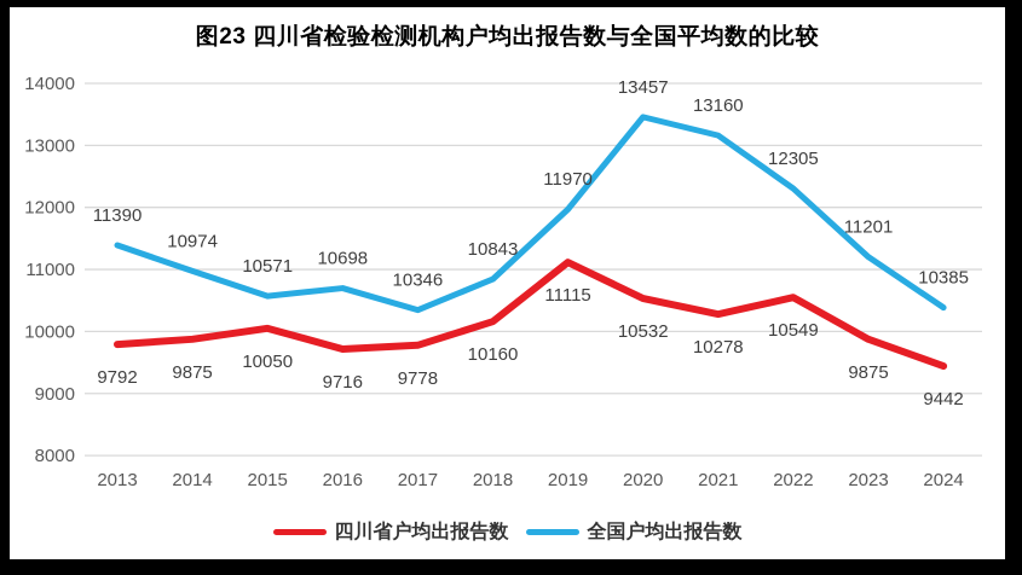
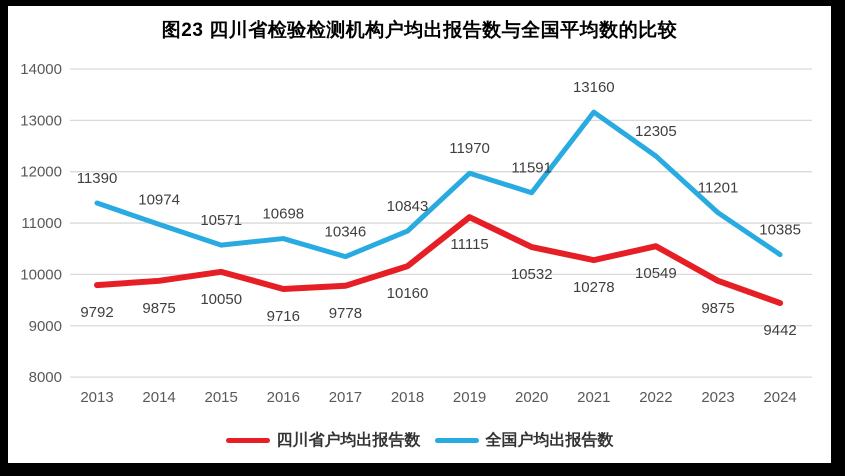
全国户均出报告数/2020: 13457 -> 11591
